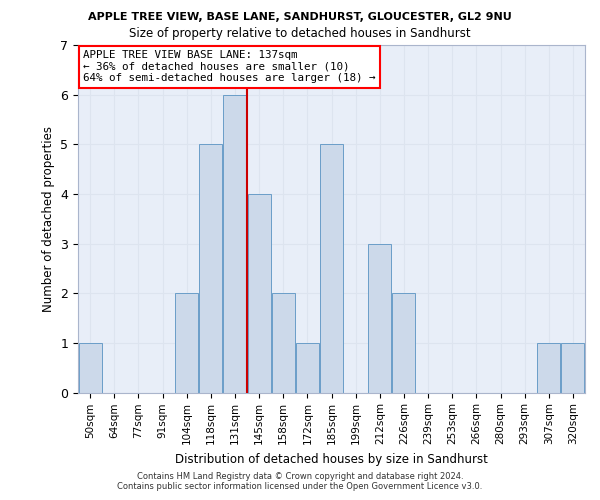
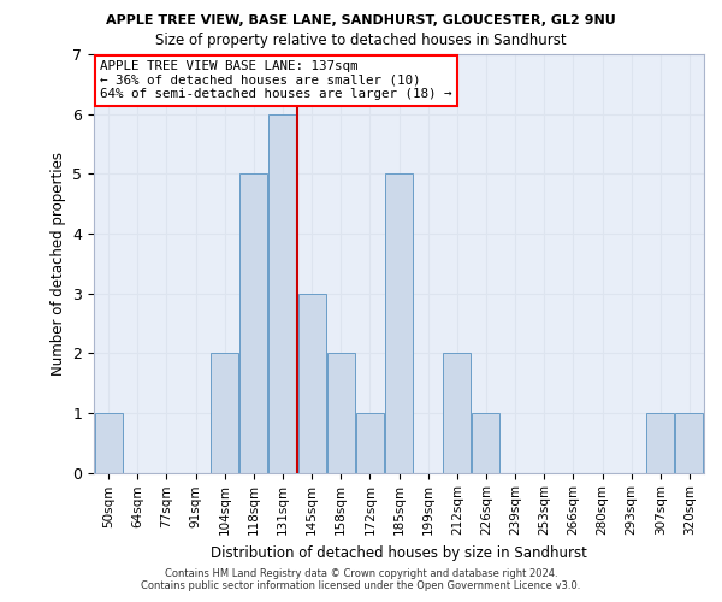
145sqm: 4 -> 3
212sqm: 3 -> 2
226sqm: 2 -> 1
